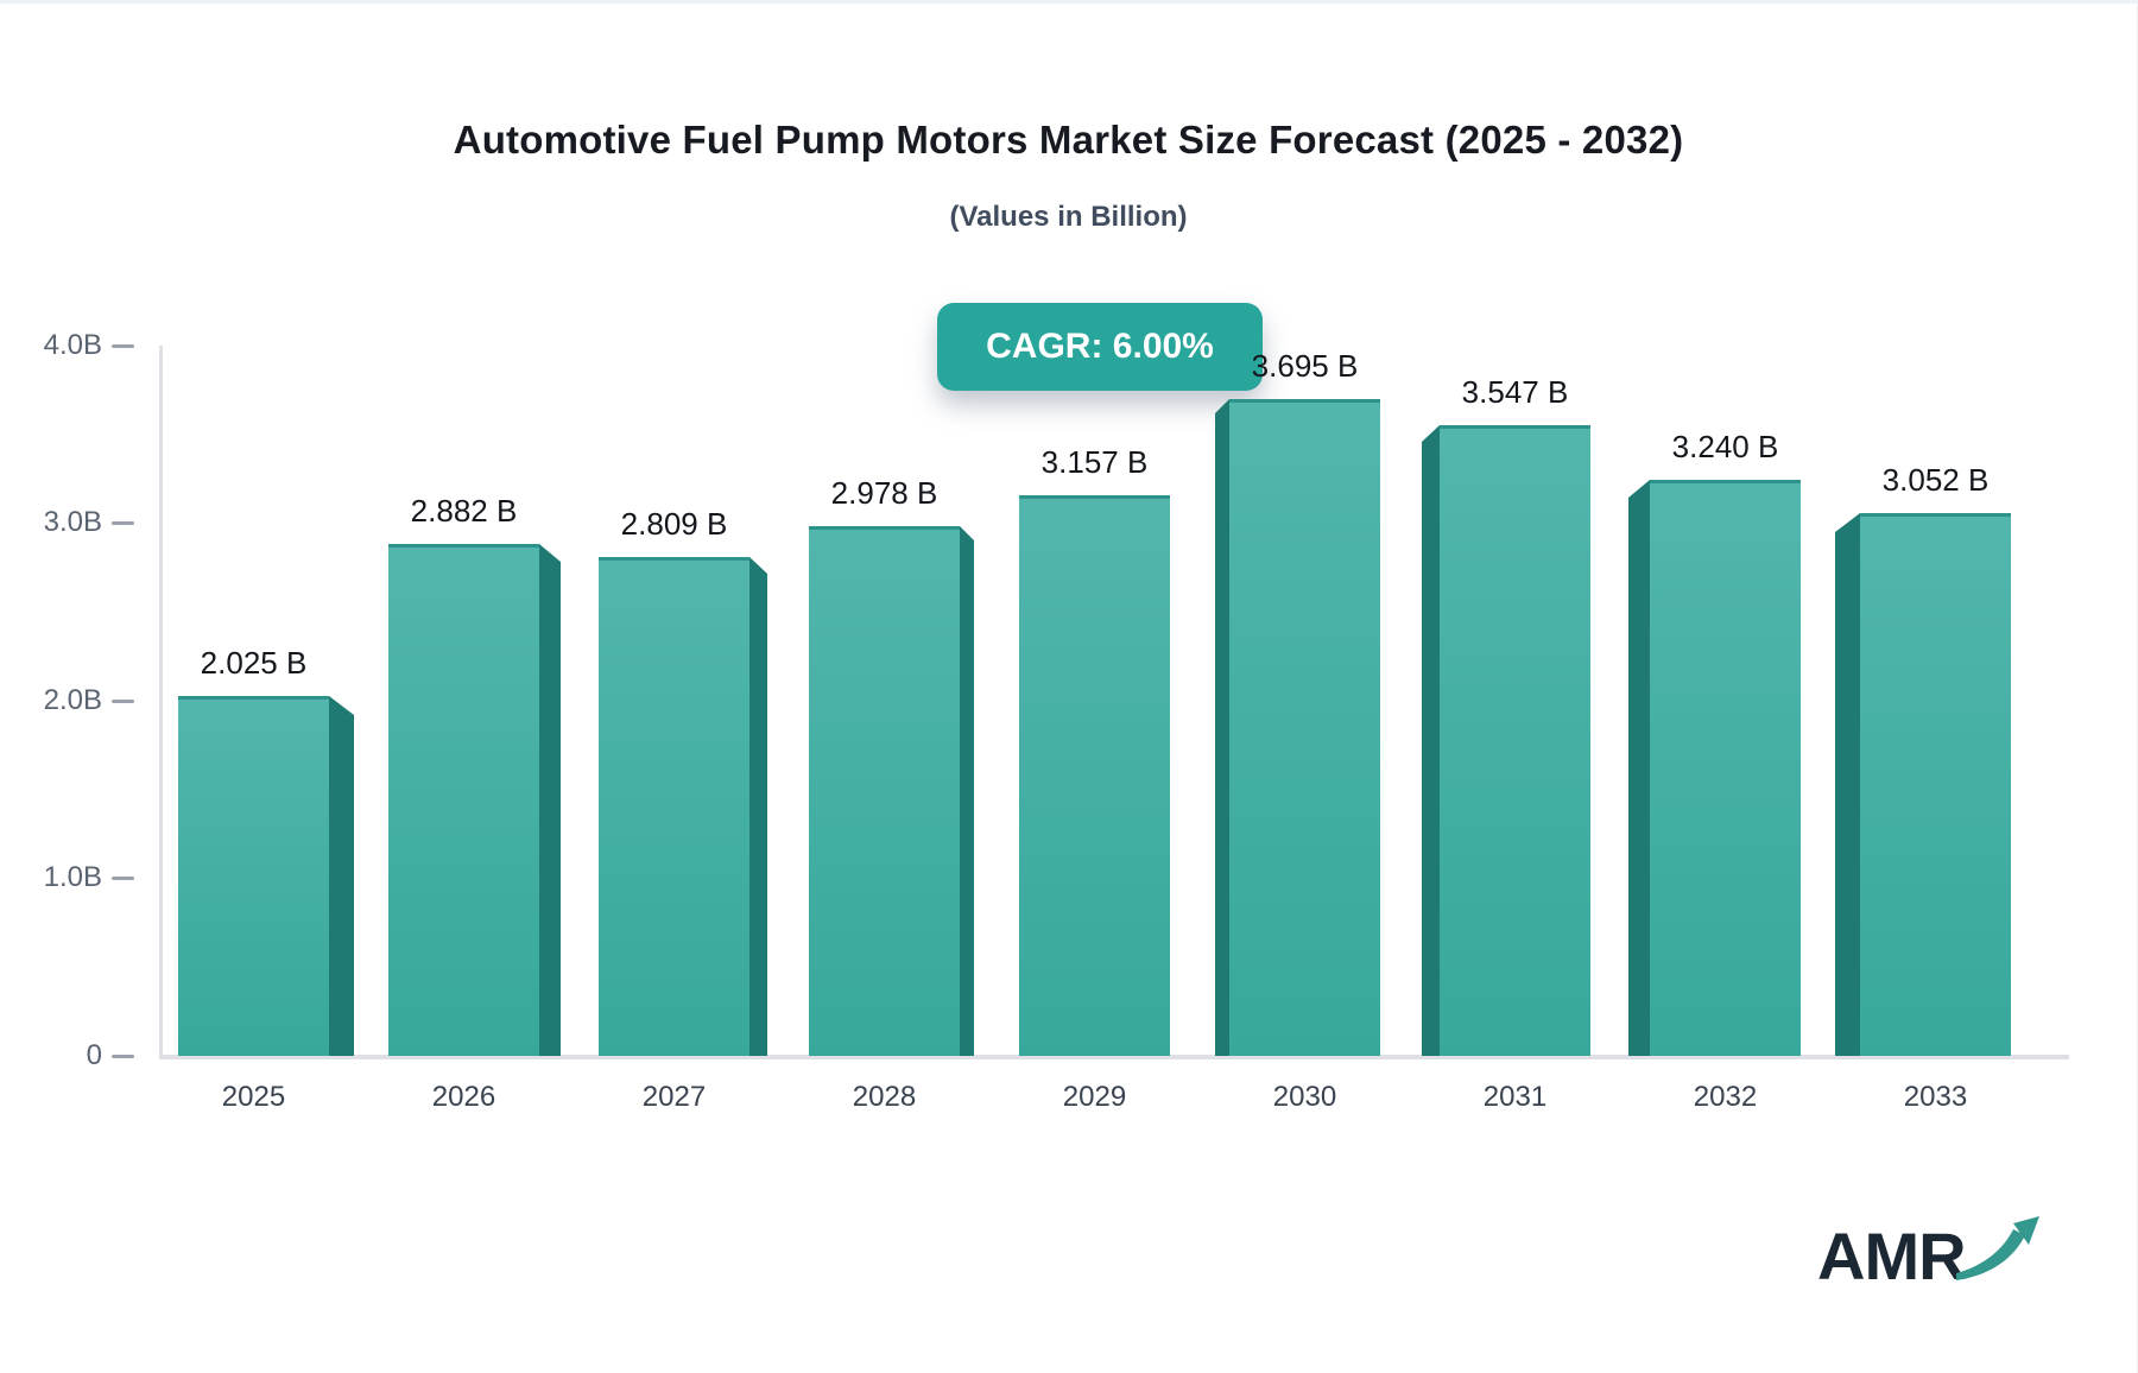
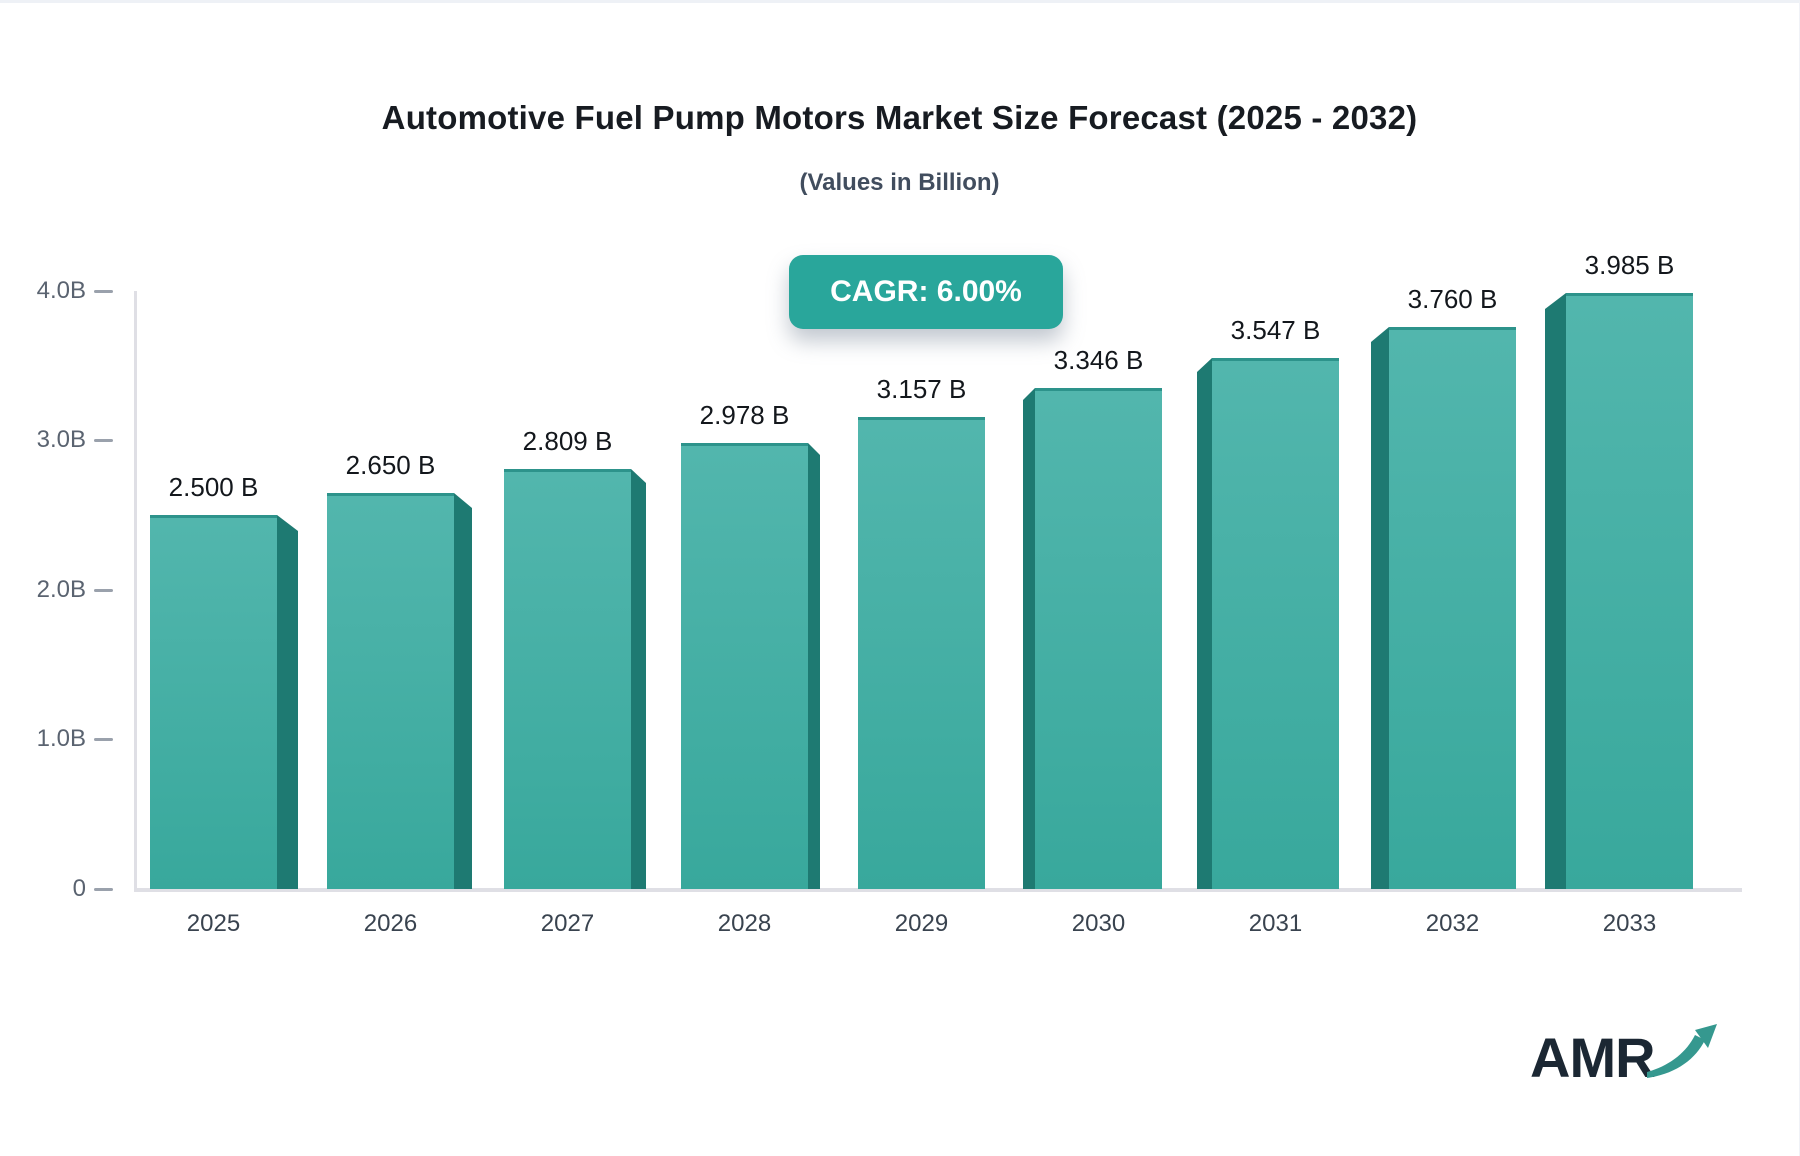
2025: 2.025 -> 2.500
2026: 2.882 -> 2.650
2030: 3.695 -> 3.346
2032: 3.240 -> 3.760
2033: 3.052 -> 3.985
